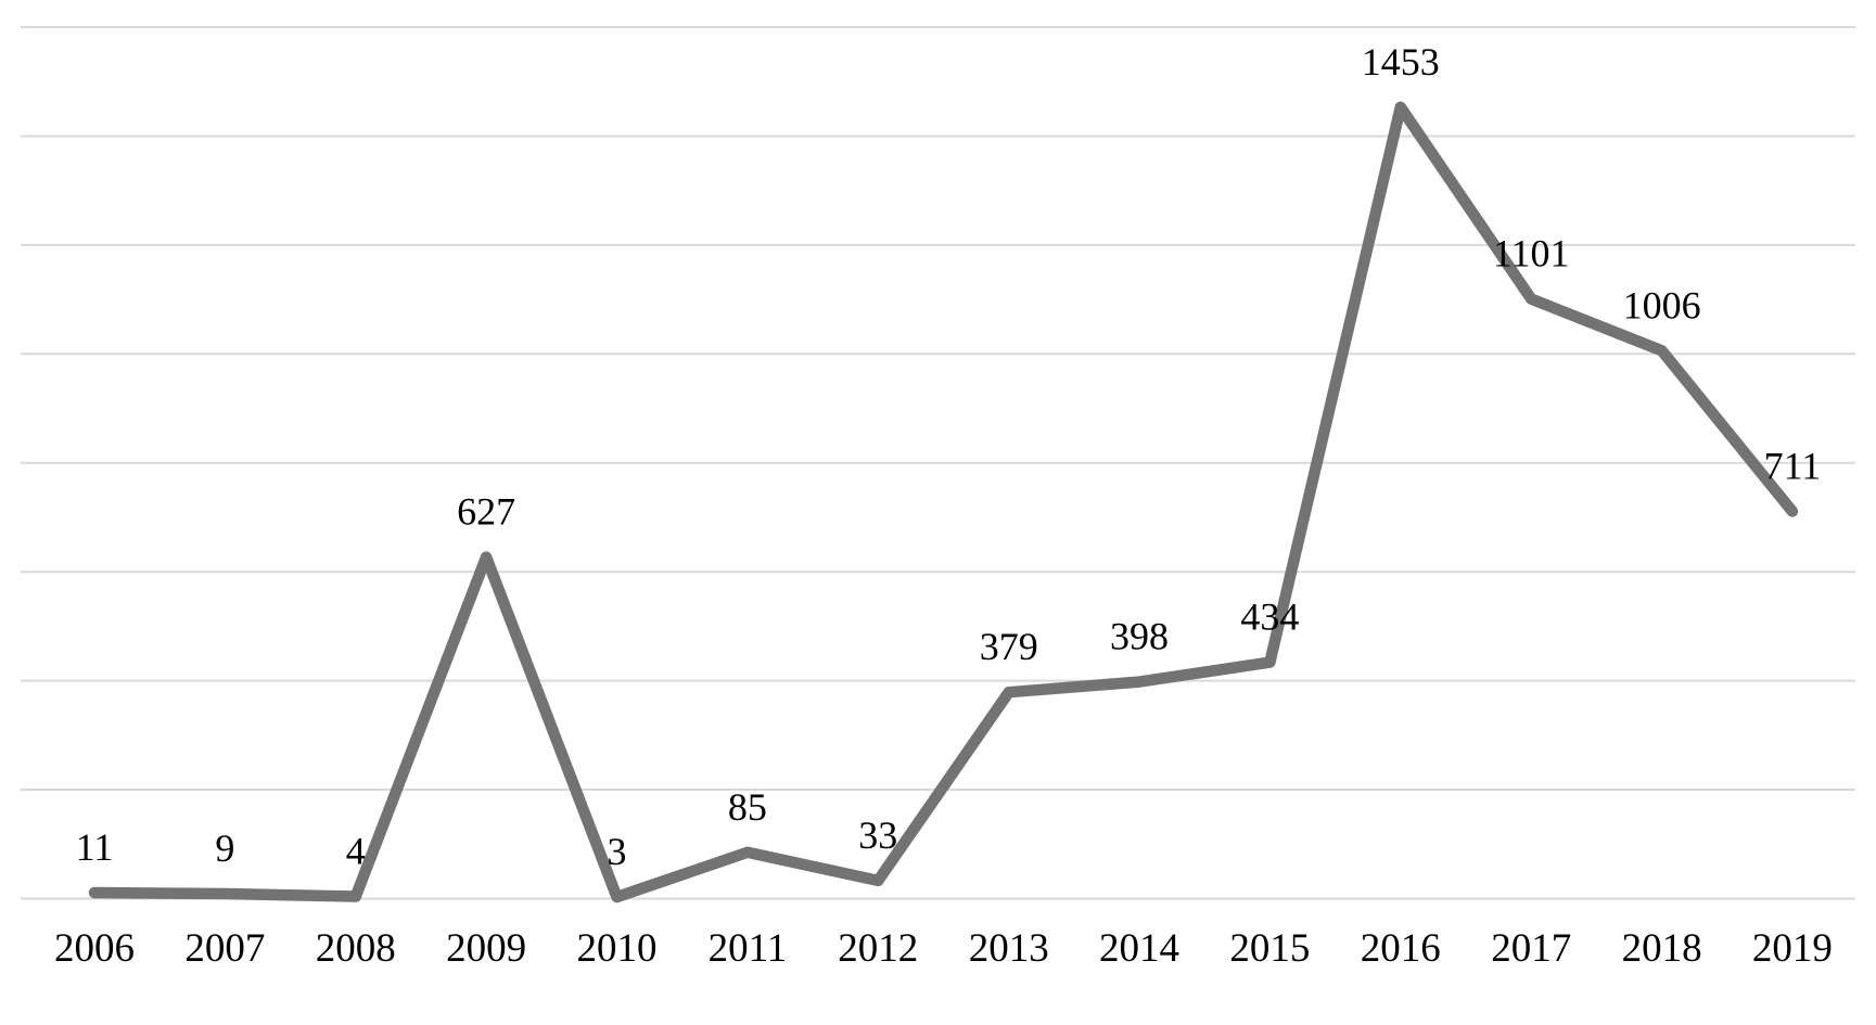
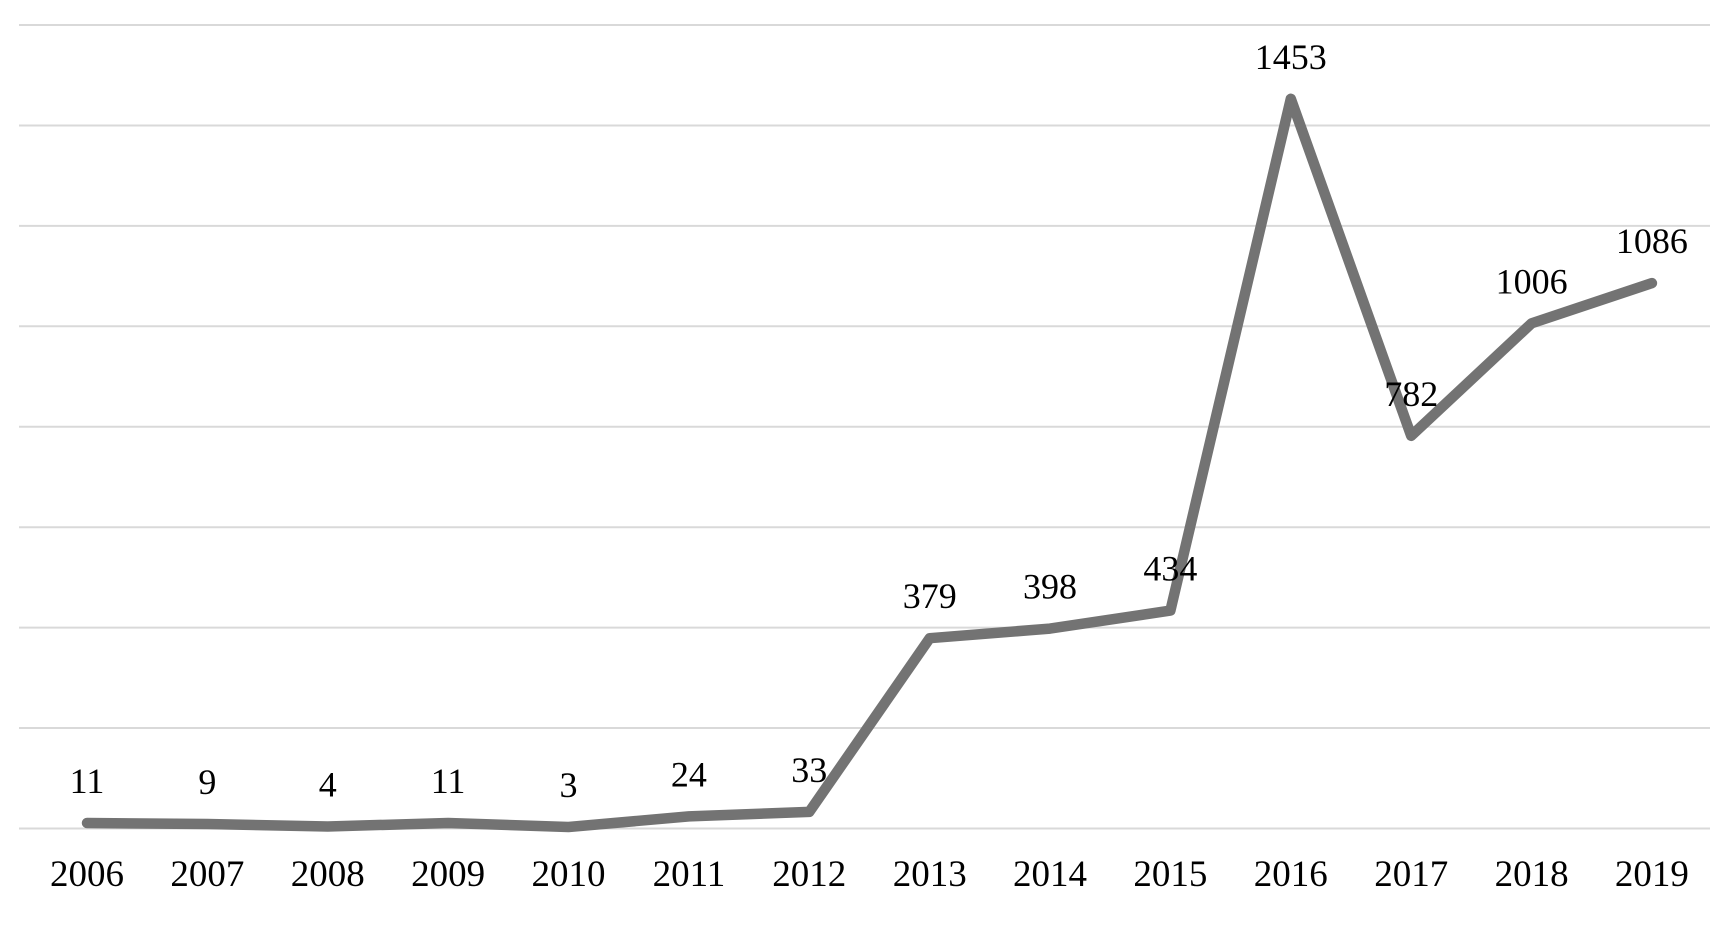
2009: 627 -> 11
2011: 85 -> 24
2017: 1101 -> 782
2019: 711 -> 1086
